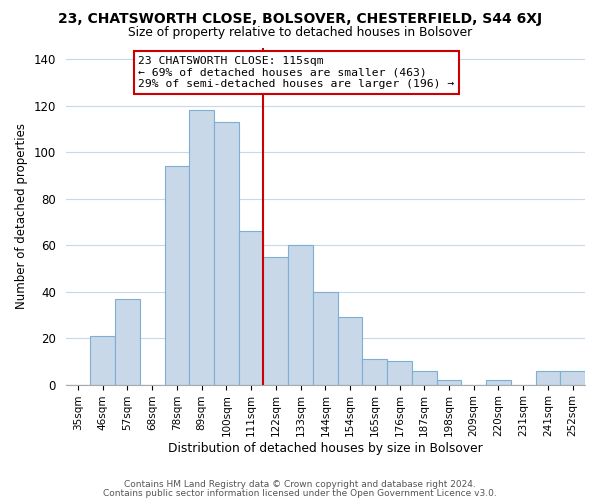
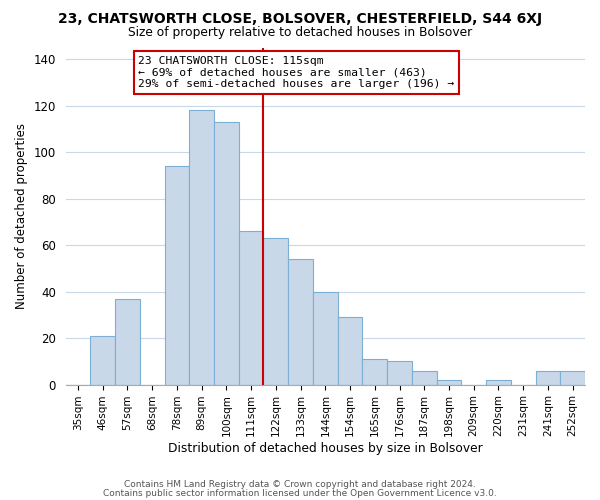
122sqm: 55 -> 63
133sqm: 60 -> 54
